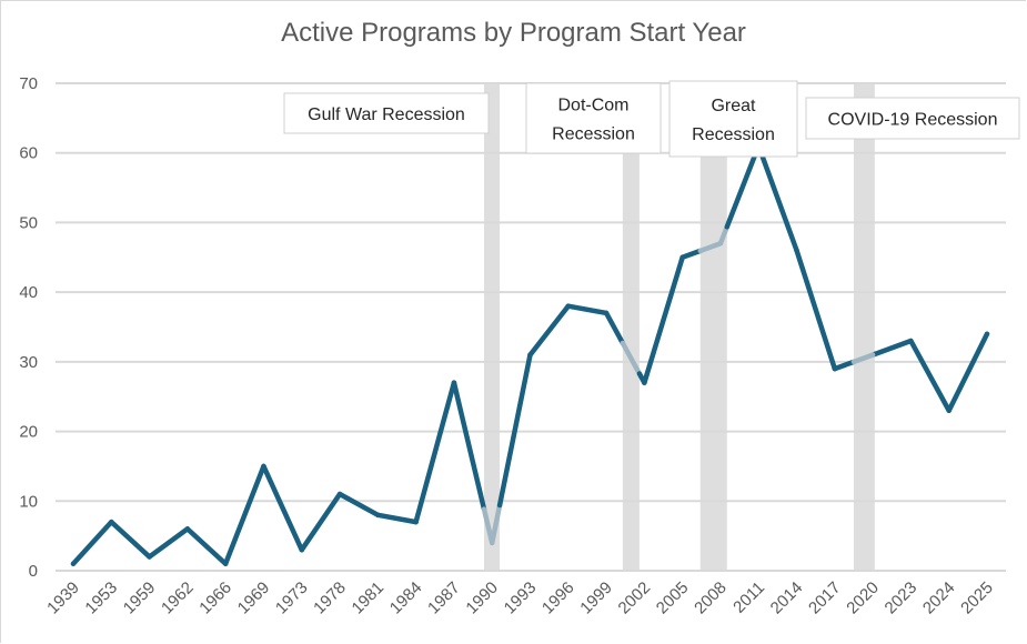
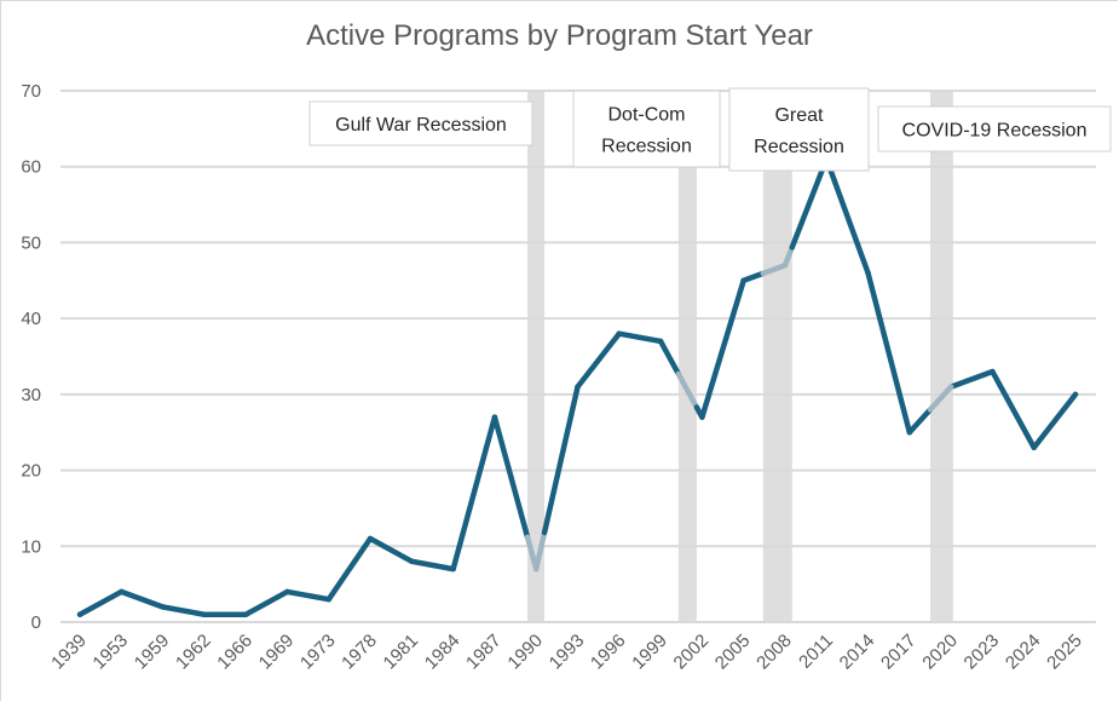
1953: 7 -> 4
1962: 6 -> 1
1969: 15 -> 4
1990: 4 -> 7
2017: 29 -> 25
2025: 34 -> 30
